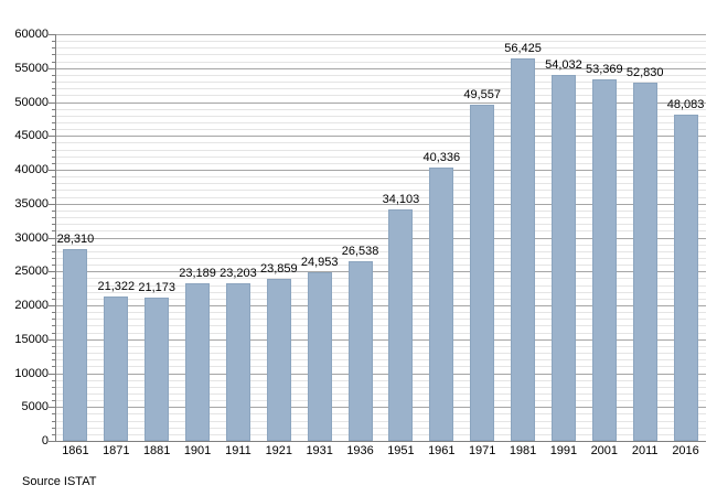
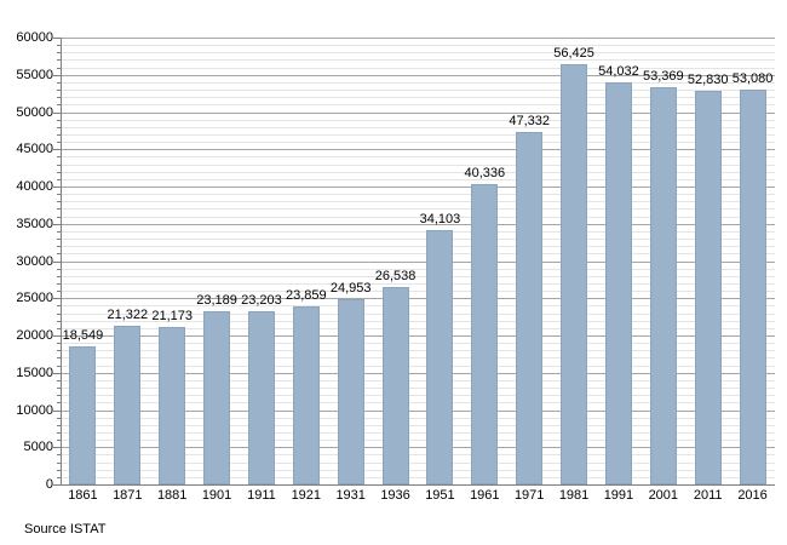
1861: 28,310 -> 18,549
1971: 49,557 -> 47,332
2016: 48,083 -> 53,080
